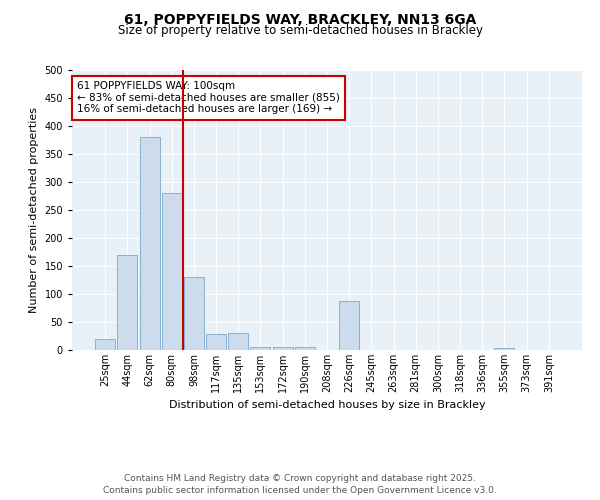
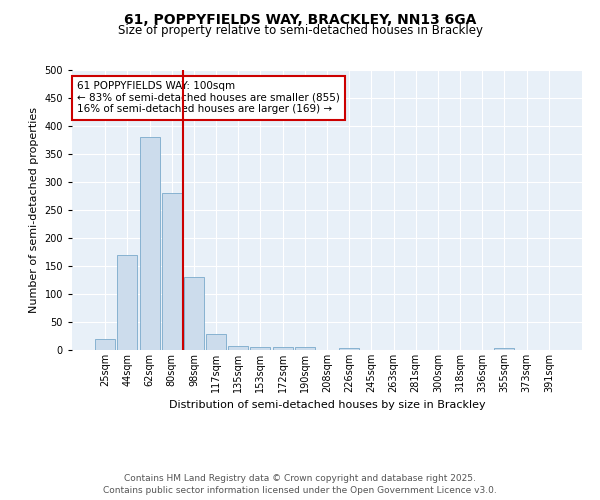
135sqm: 30 -> 8
226sqm: 88 -> 4
